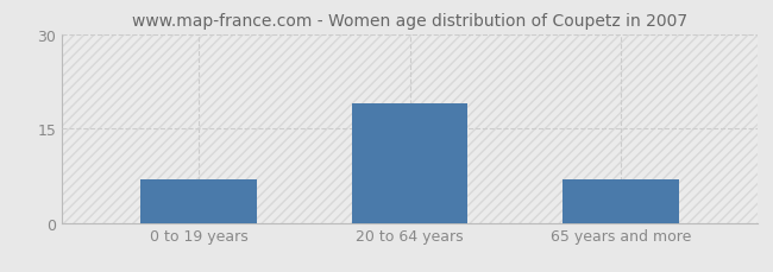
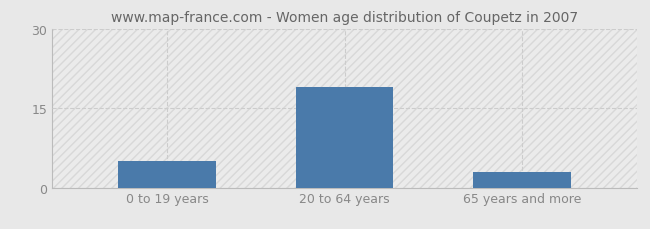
0 to 19 years: 7 -> 5
65 years and more: 7 -> 3
